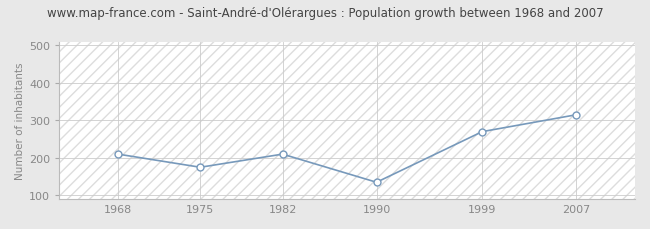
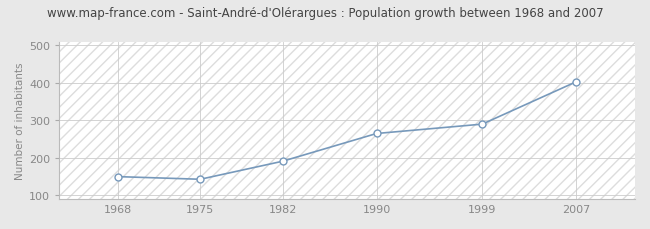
1968: 210 -> 150
1975: 175 -> 143
1982: 210 -> 191
1990: 135 -> 265
1999: 270 -> 290
2007: 315 -> 403
